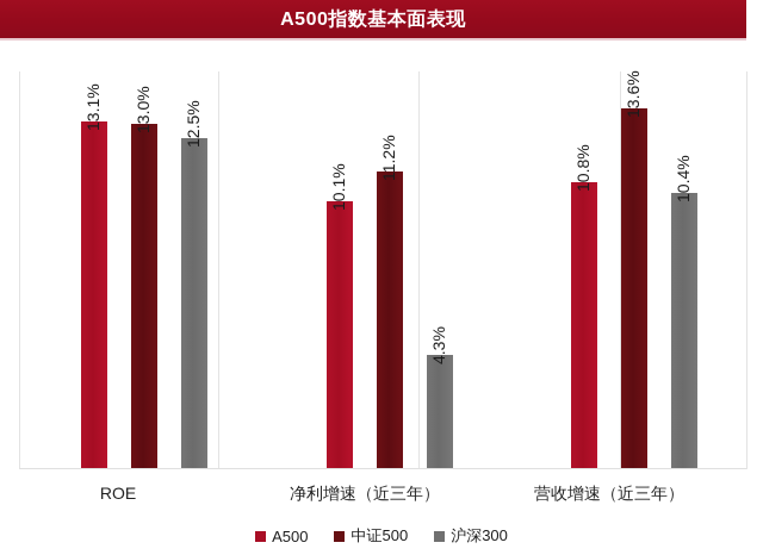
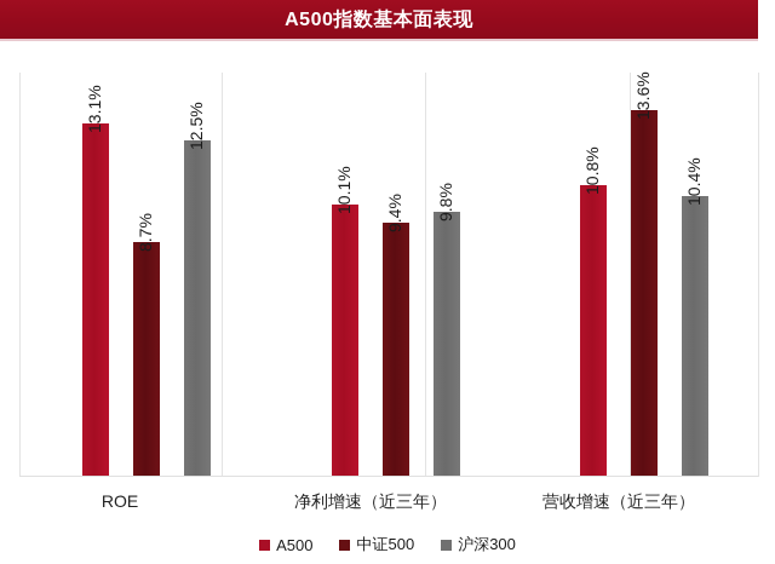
中证500/ROE: 13.0% -> 8.7%
中证500/净利增速（近三年）: 11.2% -> 9.4%
沪深300/净利增速（近三年）: 4.3% -> 9.8%
